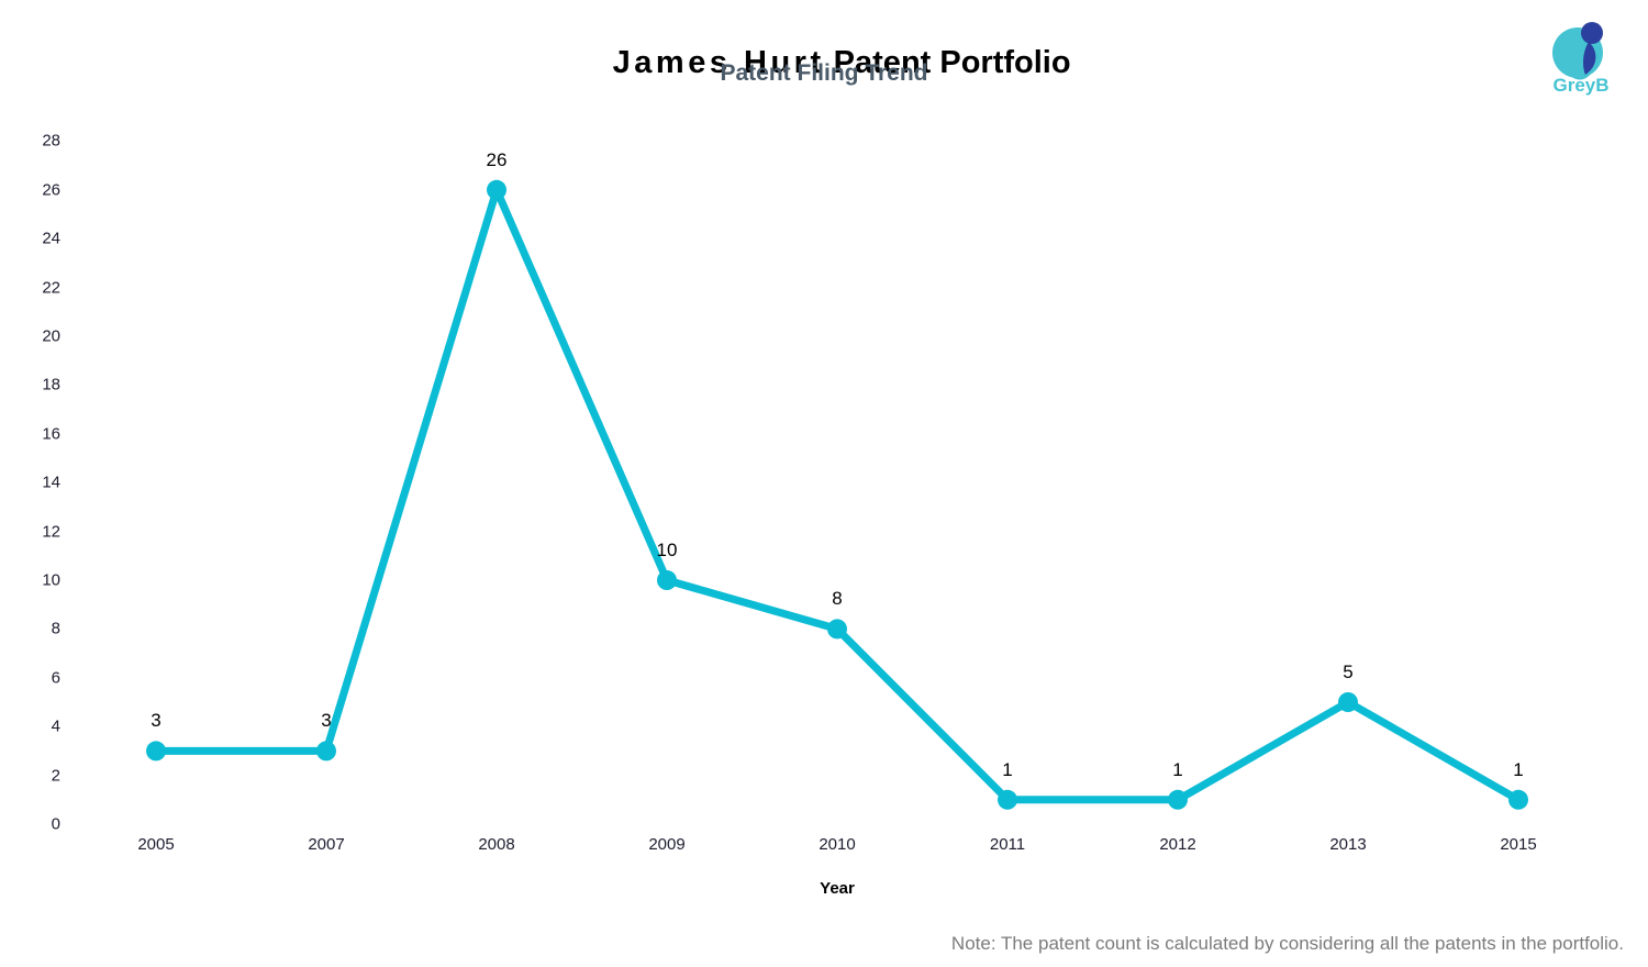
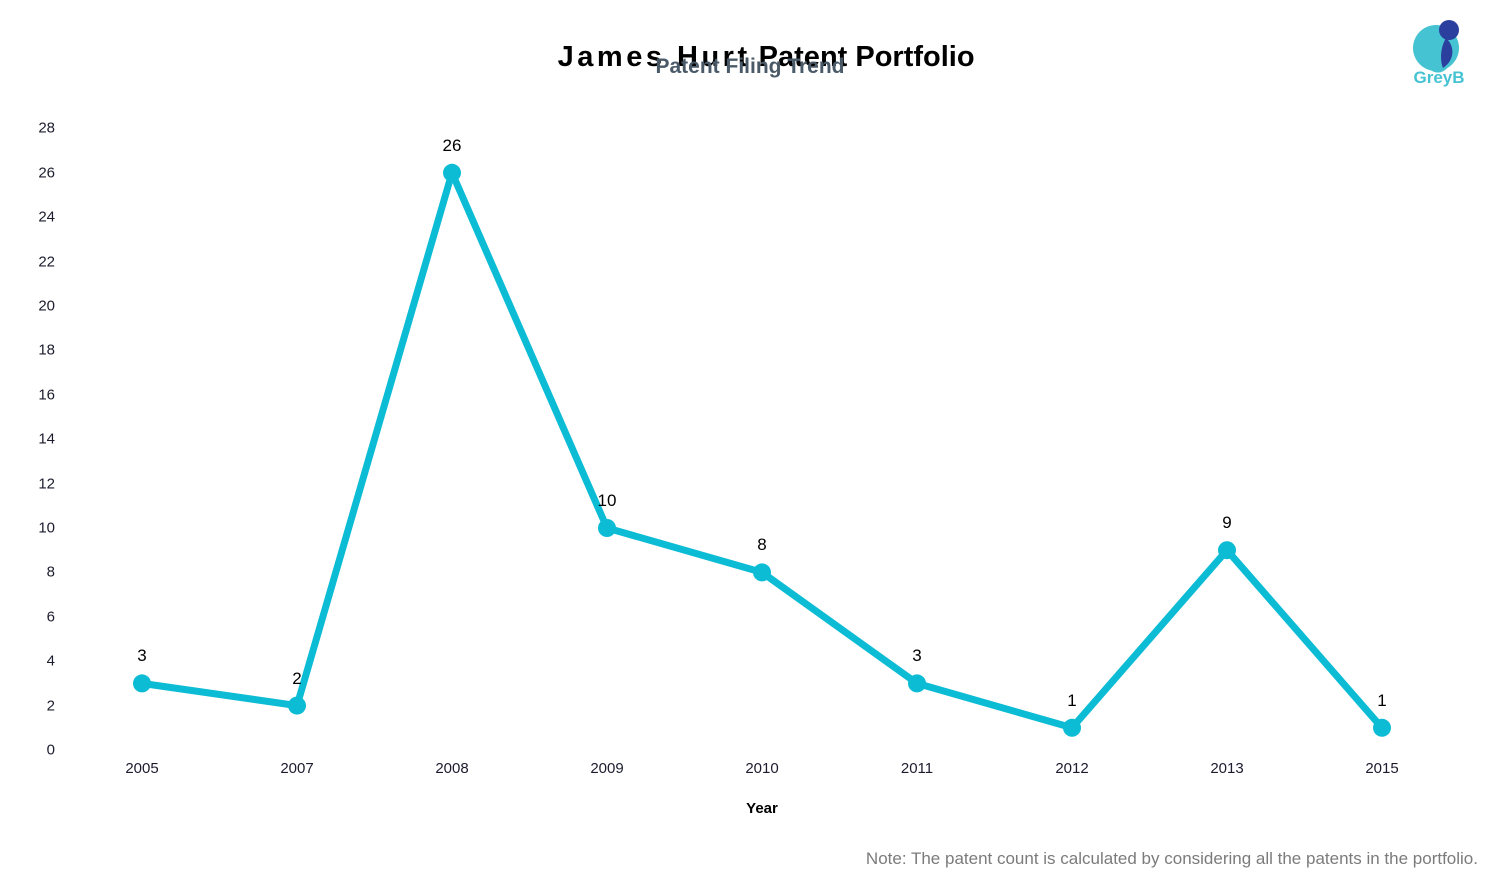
2007: 3 -> 2
2011: 1 -> 3
2013: 5 -> 9
